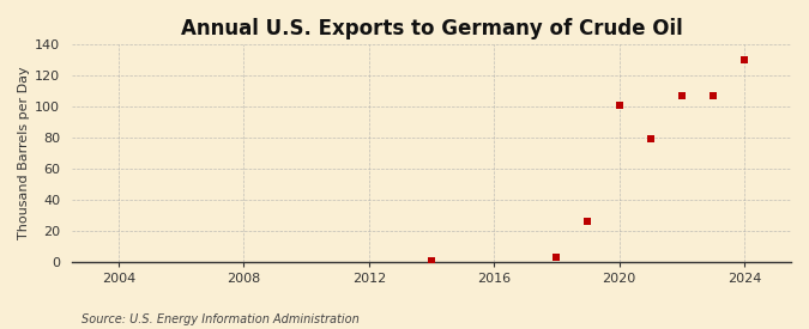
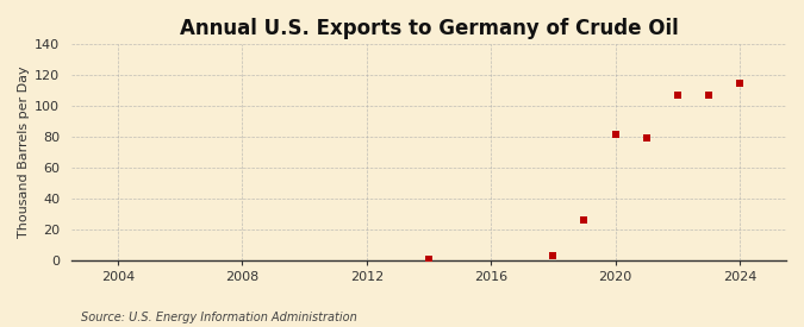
2020: 101 -> 82
2024: 130 -> 115
